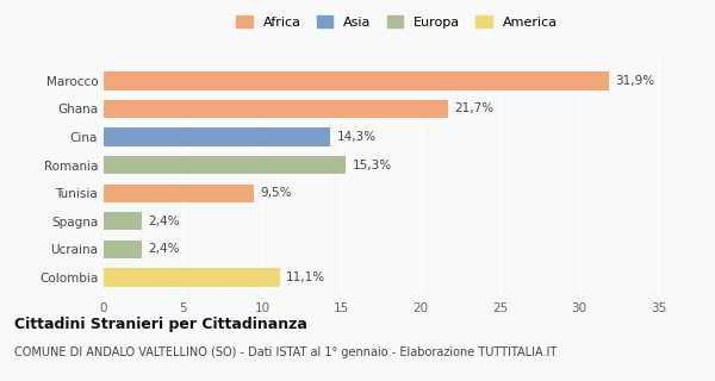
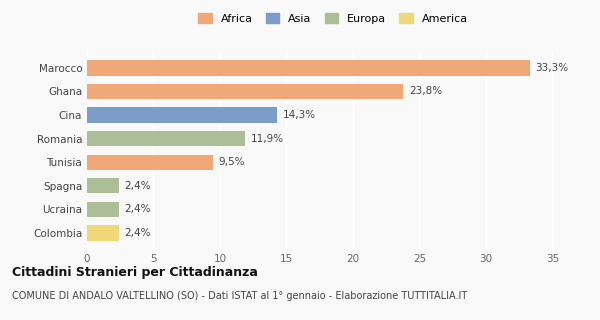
Marocco: 31,9% -> 33,3%
Ghana: 21,7% -> 23,8%
Romania: 15,3% -> 11,9%
Colombia: 11,1% -> 2,4%
